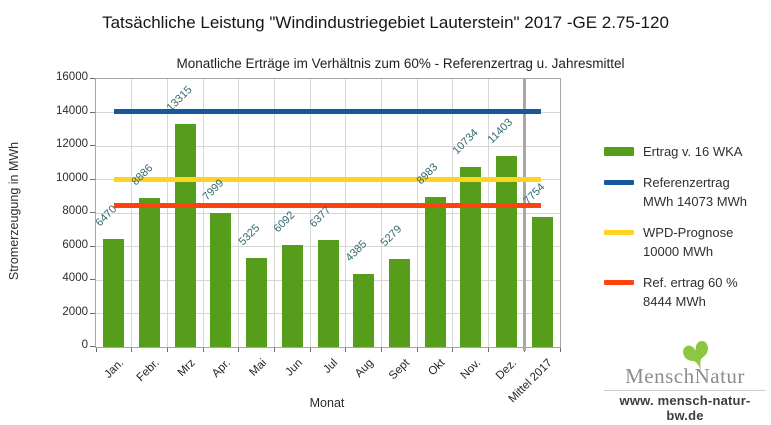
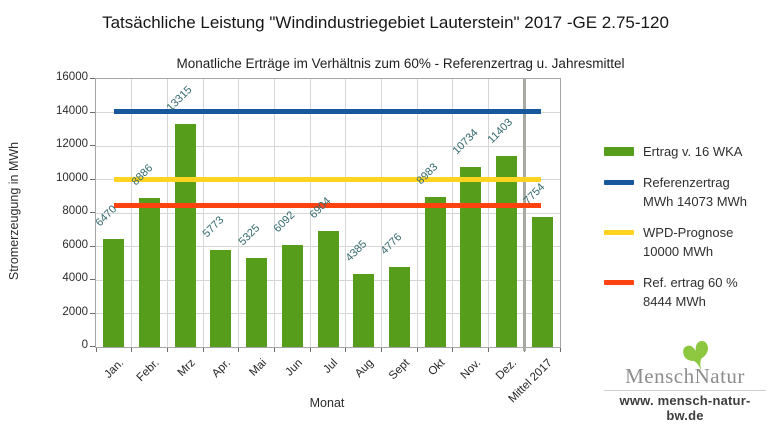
Apr.: 7999 -> 5773
Jul: 6377 -> 6904
Sept: 5279 -> 4776
